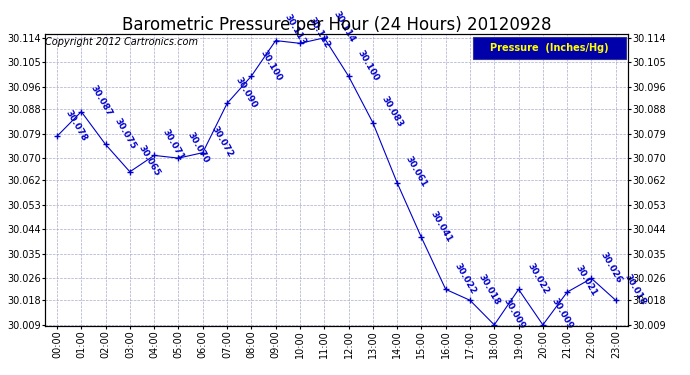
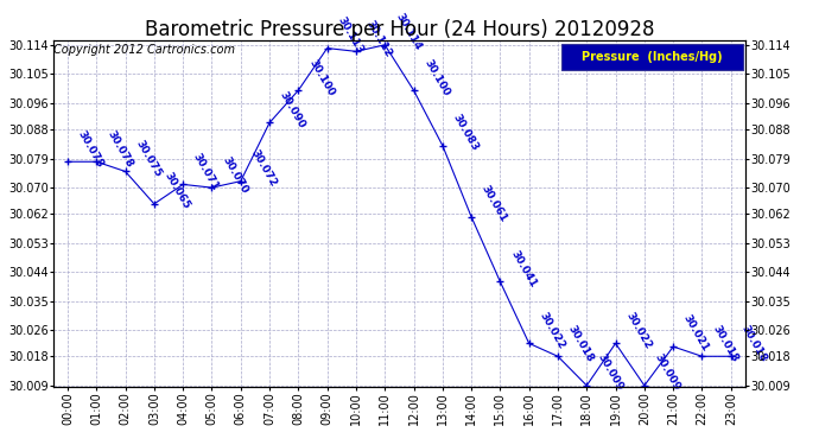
01:00: 30.087 -> 30.078
22:00: 30.026 -> 30.018
